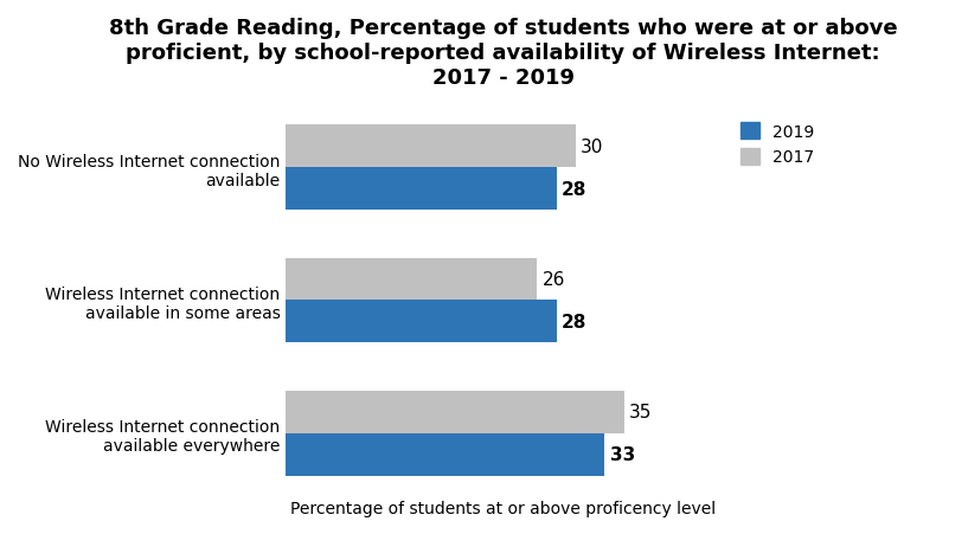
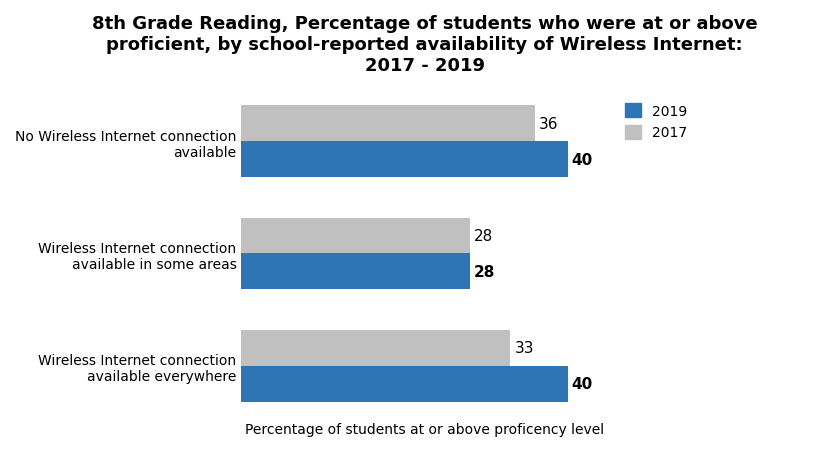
2017/No Wireless Internet connection available: 30 -> 36
2019/No Wireless Internet connection available: 28 -> 40
2017/Wireless Internet connection available in some areas: 26 -> 28
2017/Wireless Internet connection available everywhere: 35 -> 33
2019/Wireless Internet connection available everywhere: 33 -> 40
